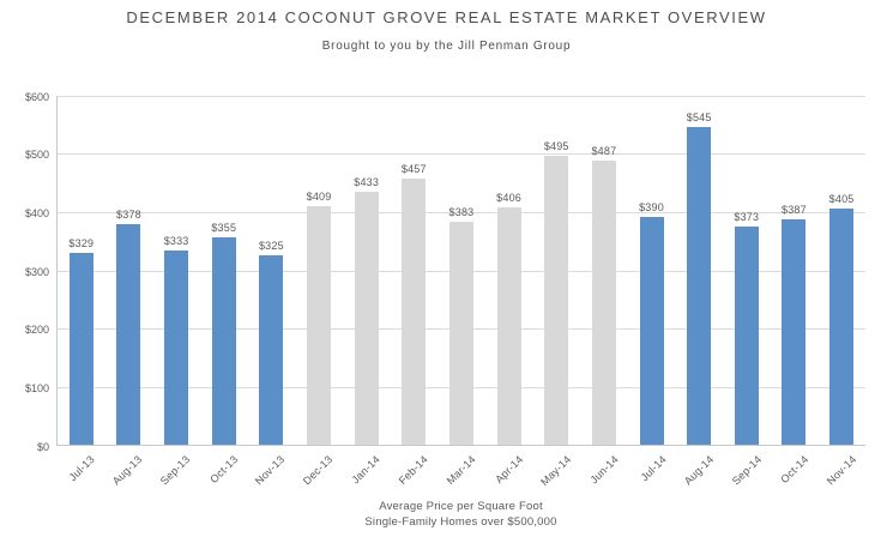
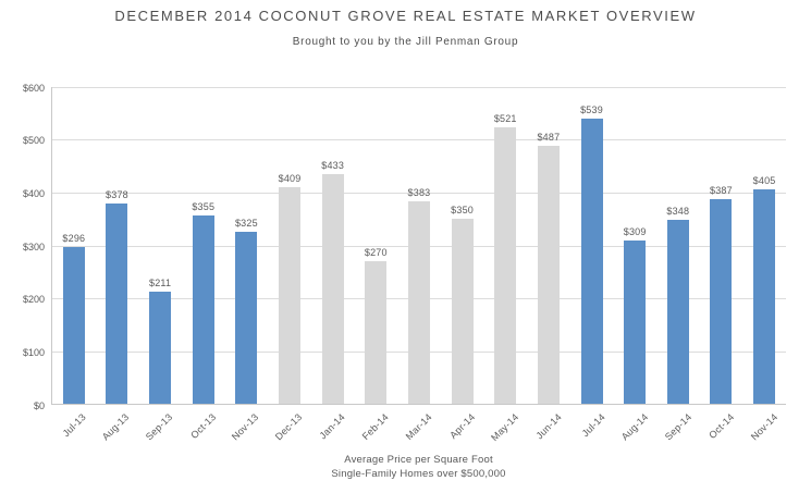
Jul-13: $329 -> $296
Sep-13: $333 -> $211
Feb-14: $457 -> $270
Apr-14: $406 -> $350
May-14: $495 -> $521
Jul-14: $390 -> $539
Aug-14: $545 -> $309
Sep-14: $373 -> $348
